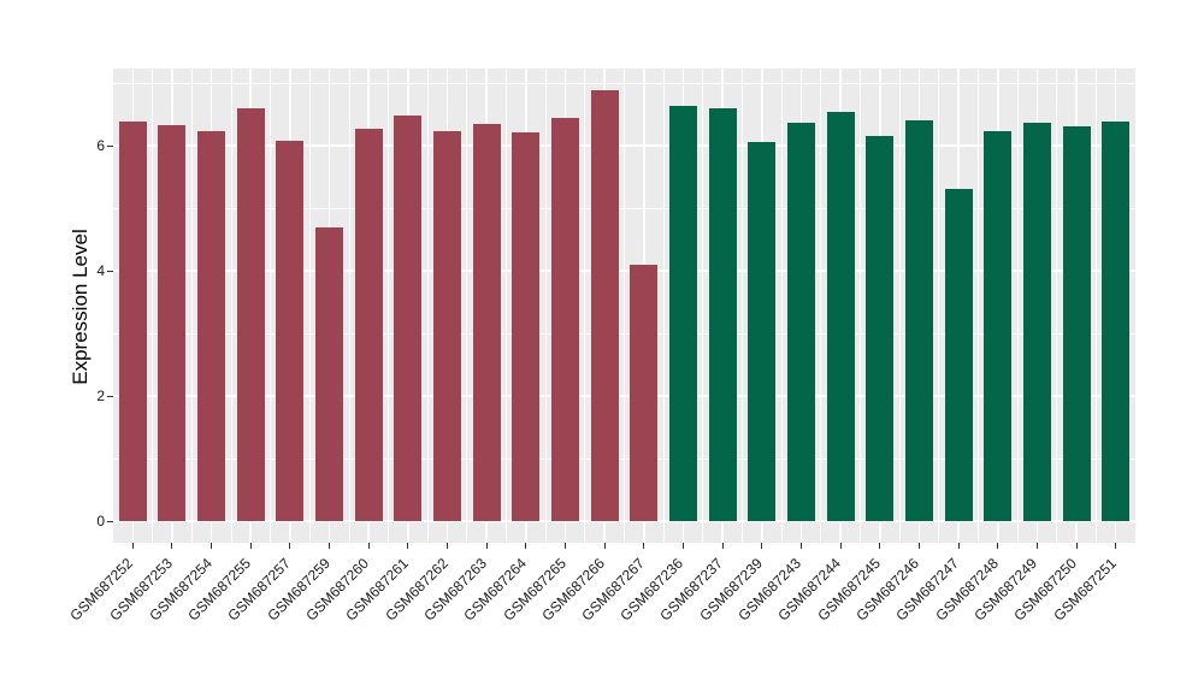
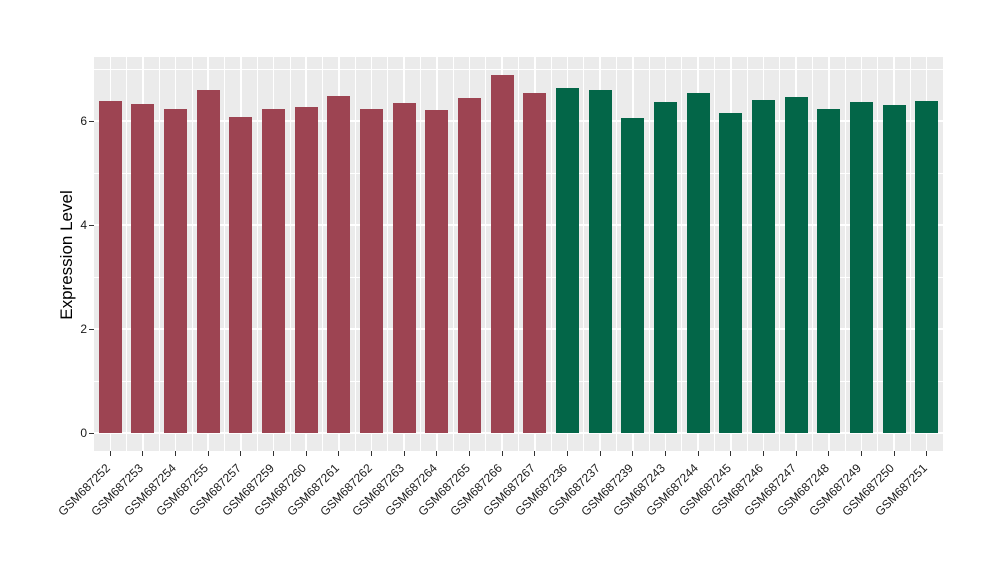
GSM687259: 4.7 -> 6.2
GSM687267: 4.1 -> 6.5
GSM687247: 5.3 -> 6.5
